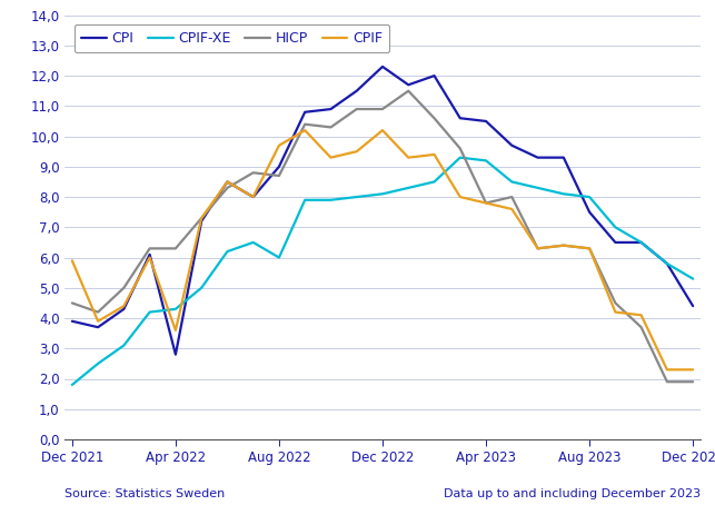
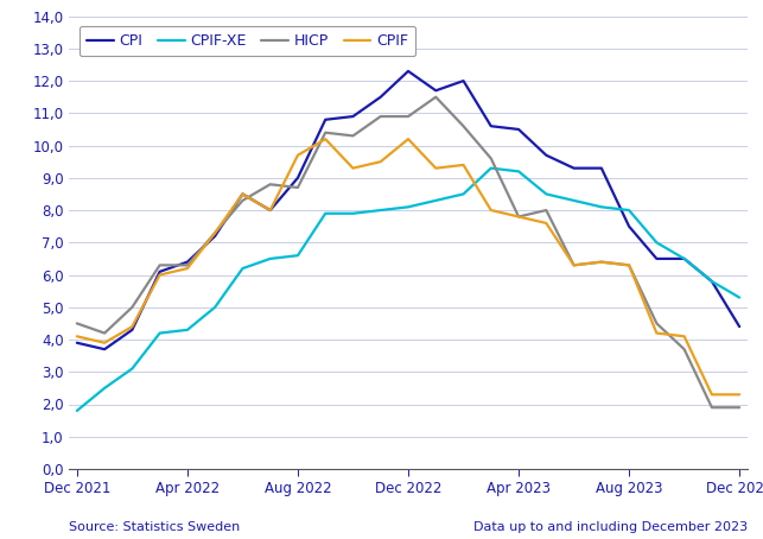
CPIF/Dec 2021: 5,9 -> 4,1
CPI/Apr 2022: 2,8 -> 6,4
CPIF/Apr 2022: 3,6 -> 6,2
CPIF-XE/Aug 2022: 6,0 -> 6,6
